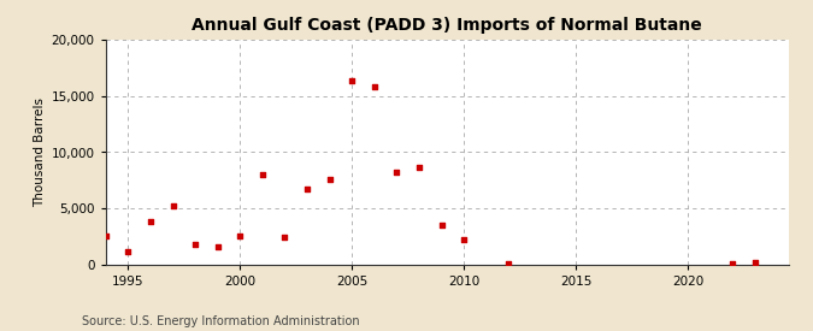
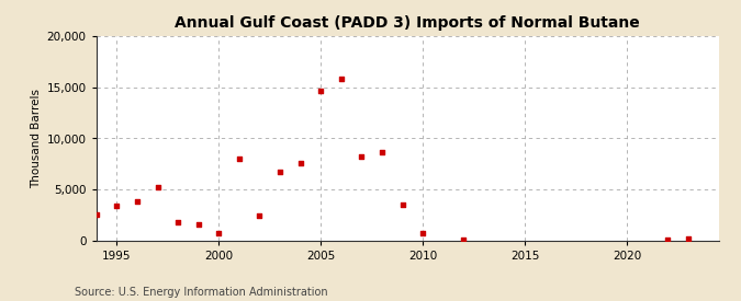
1995: 1,200 -> 3,400
2000: 2,600 -> 800
2005: 16,400 -> 14,600
2010: 2,200 -> 800
